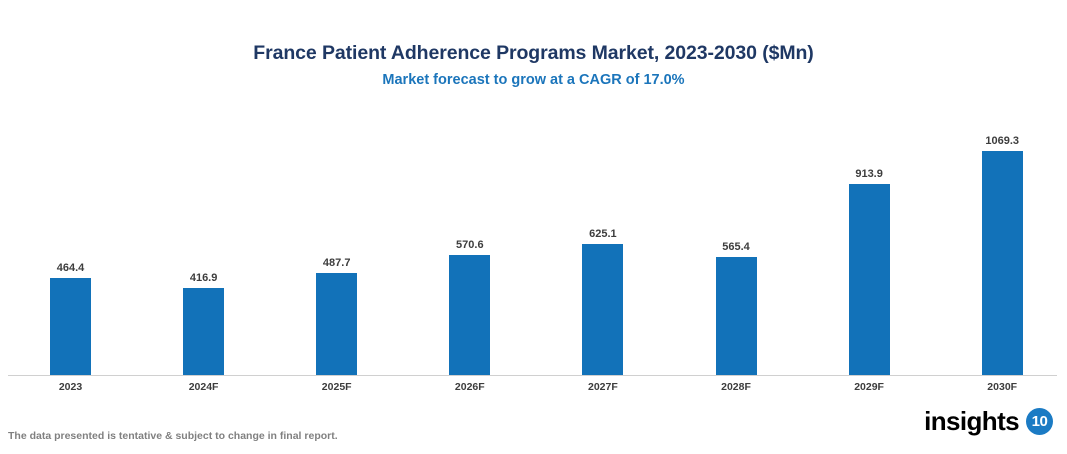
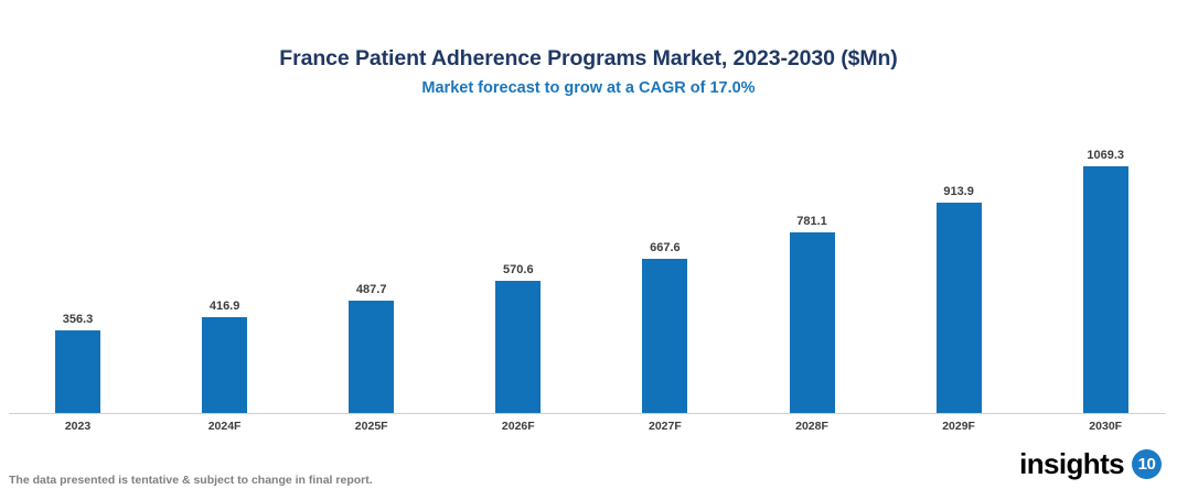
2023: 464.4 -> 356.3
2027F: 625.1 -> 667.6
2028F: 565.4 -> 781.1
